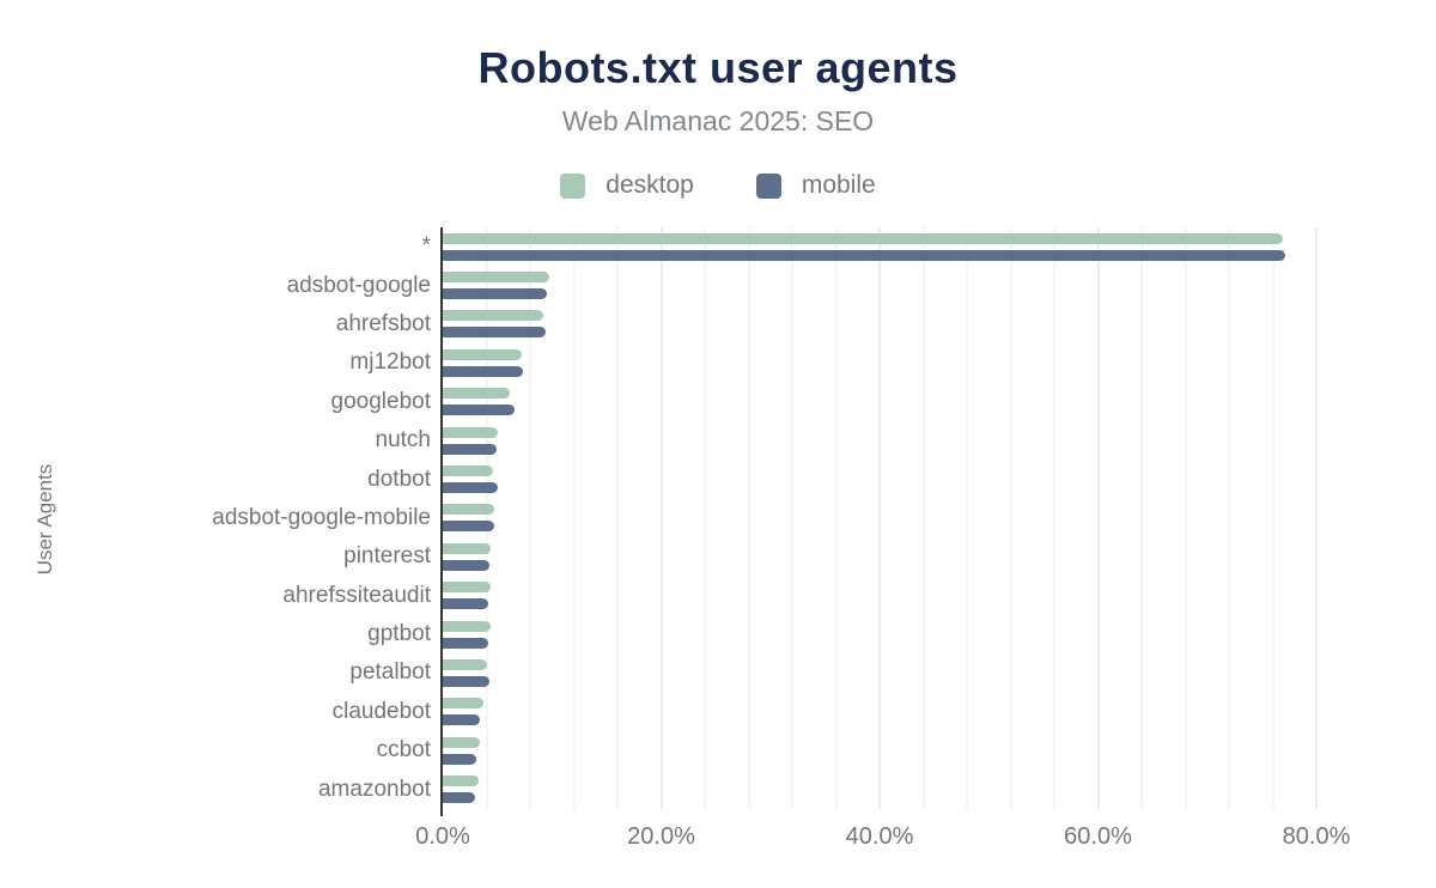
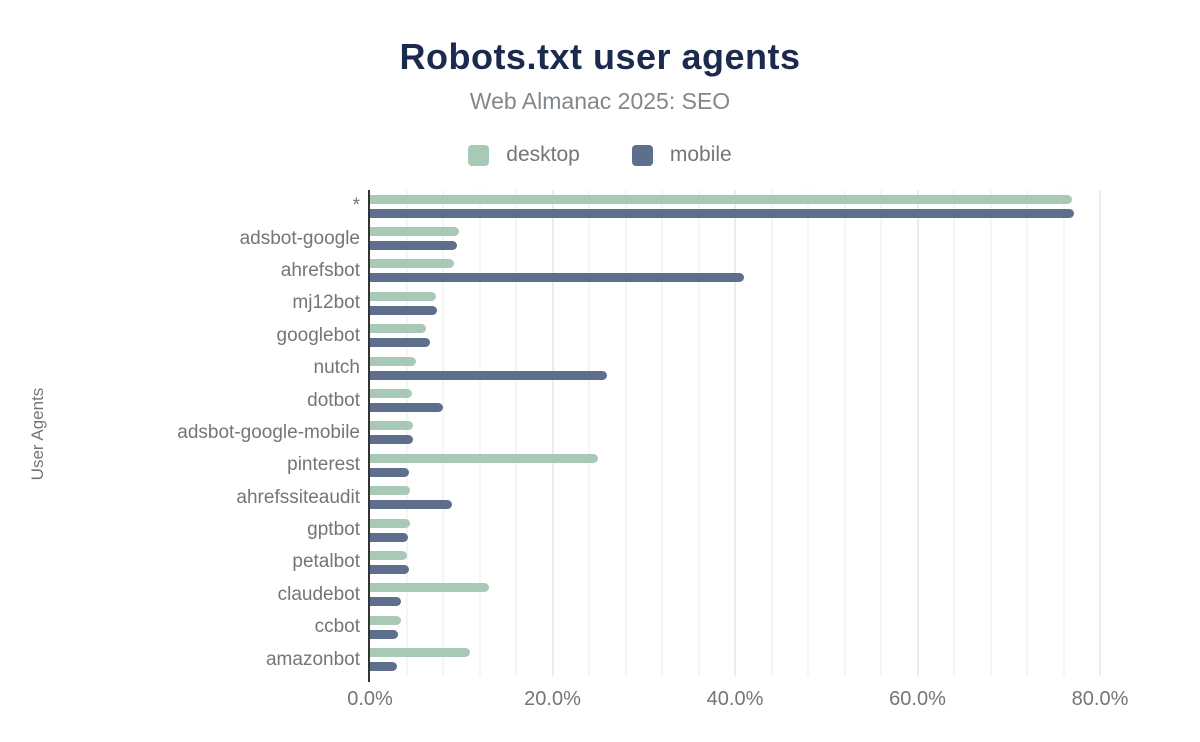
mobile/ahrefsbot: 9% -> 41%
mobile/nutch: 5% -> 26%
mobile/dotbot: 5% -> 8%
desktop/pinterest: 4% -> 25%
mobile/ahrefssiteaudit: 4% -> 9%
desktop/claudebot: 4% -> 13%
desktop/amazonbot: 3% -> 11%
